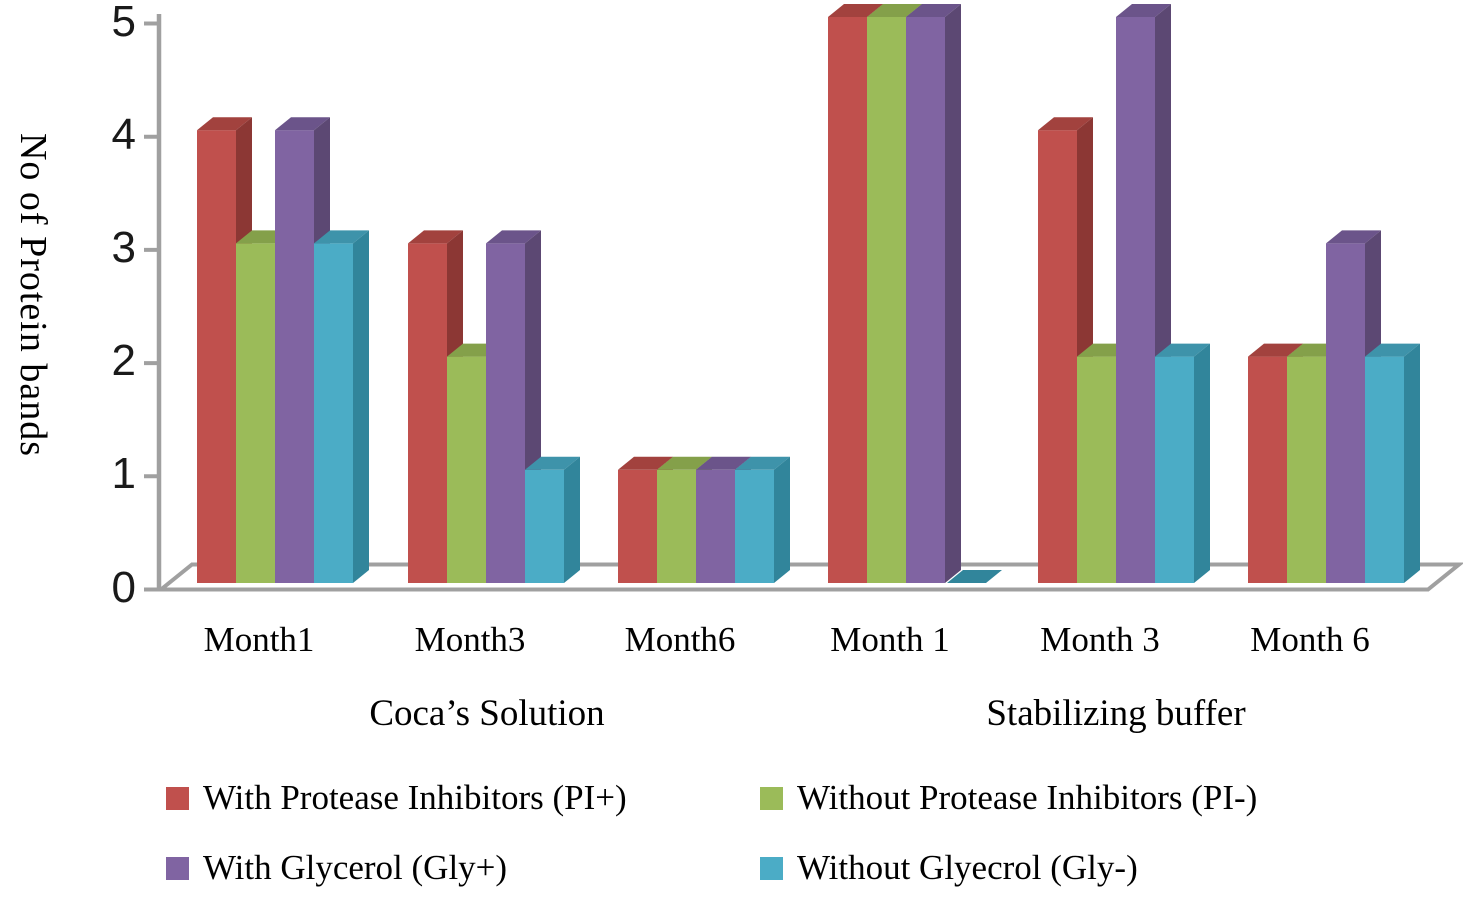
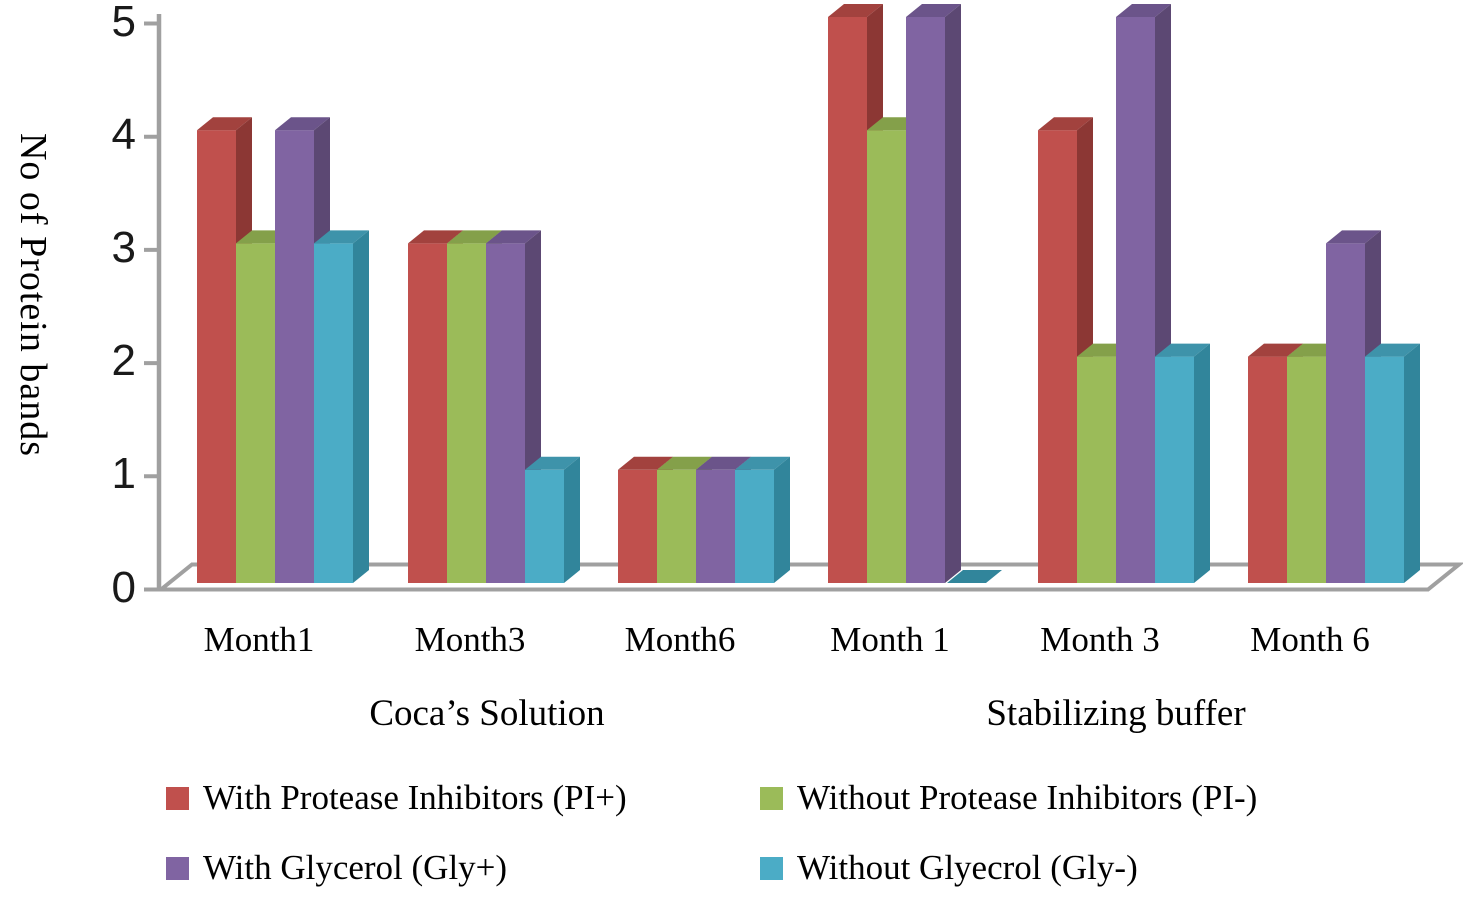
Without Protease Inhibitors (PI-)/Month3: 2 -> 3
Without Protease Inhibitors (PI-)/Month 1: 5 -> 4
